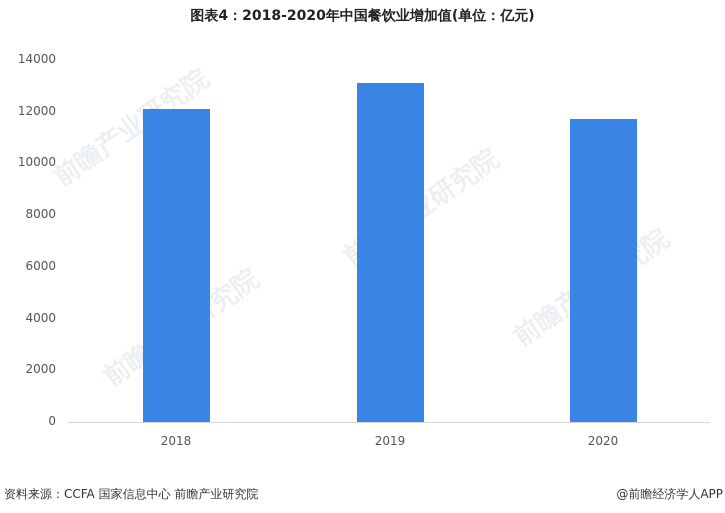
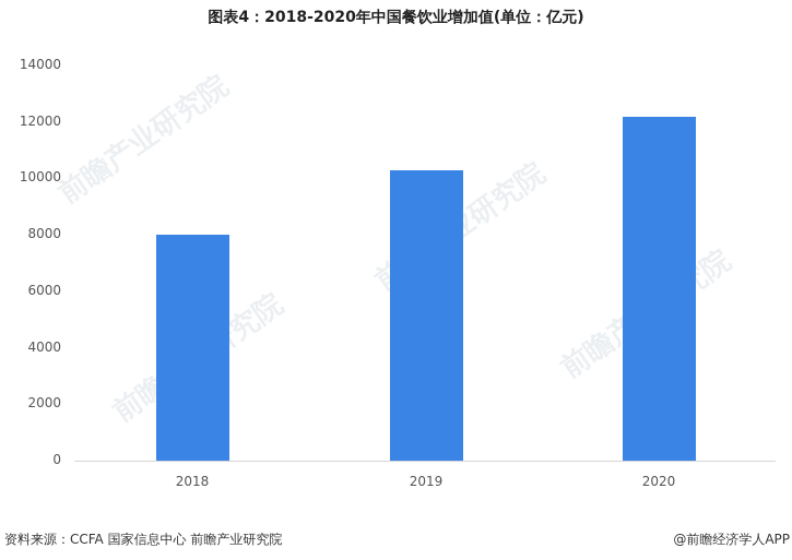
2018: 12100 -> 8000
2019: 13100 -> 10300
2020: 11700 -> 12200
